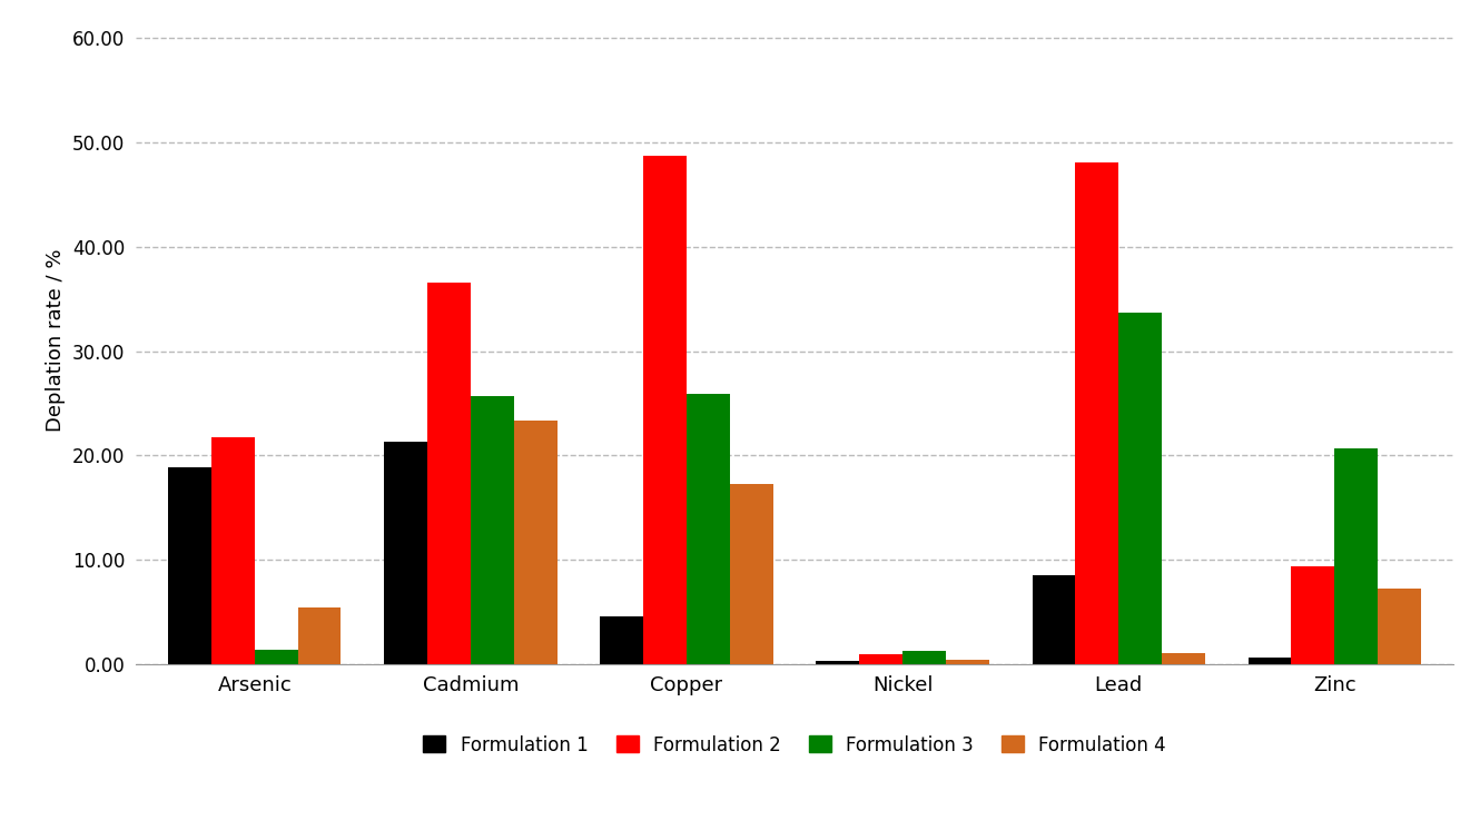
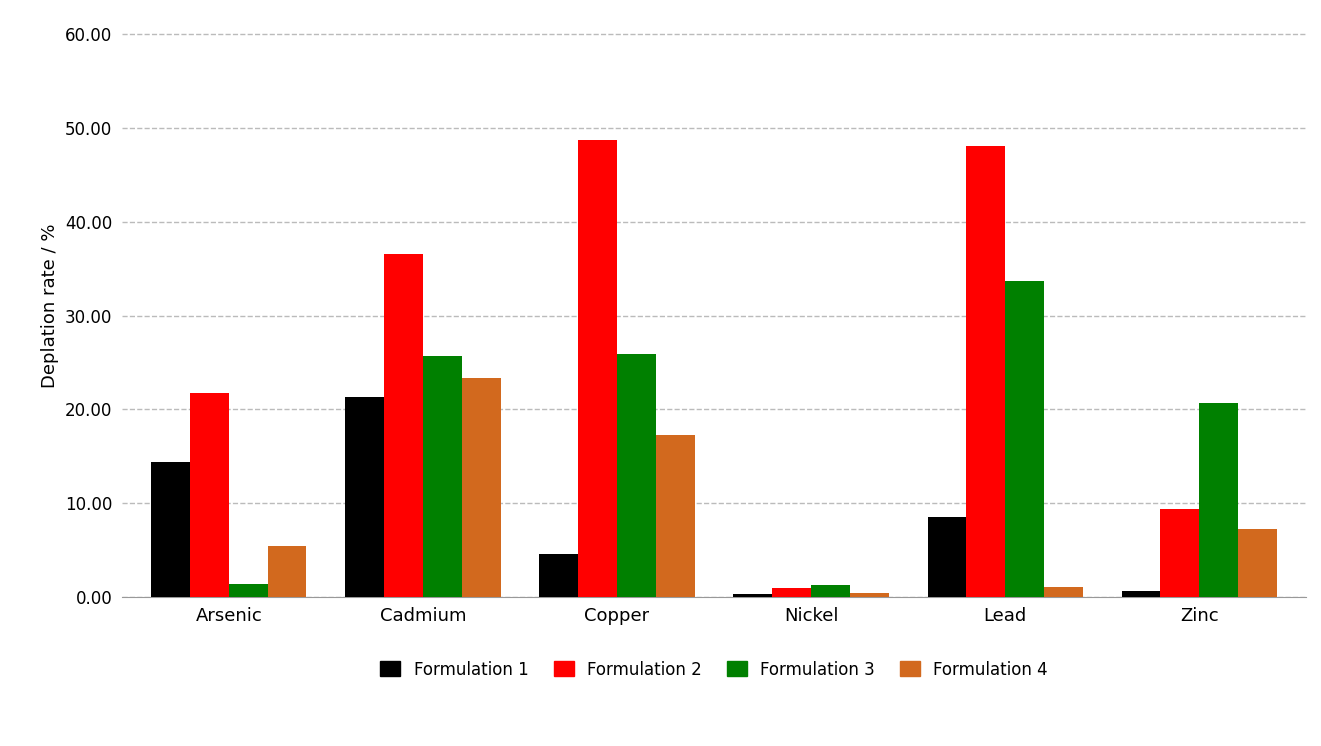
Formulation 1/Arsenic: 18.9 -> 14.4
